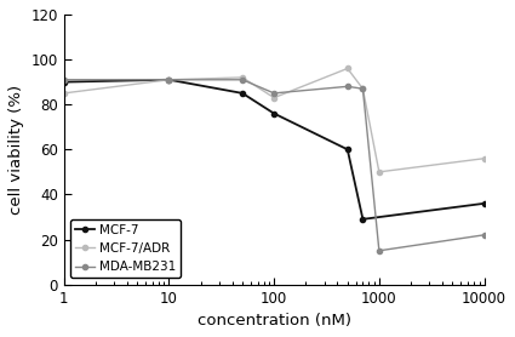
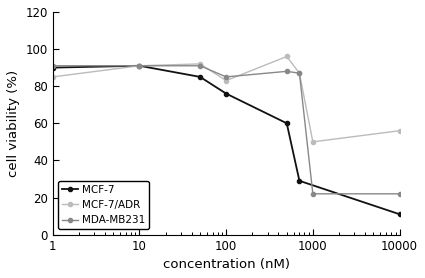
MDA-MB231/1000: 15 -> 22
MCF-7/10000: 36 -> 11
